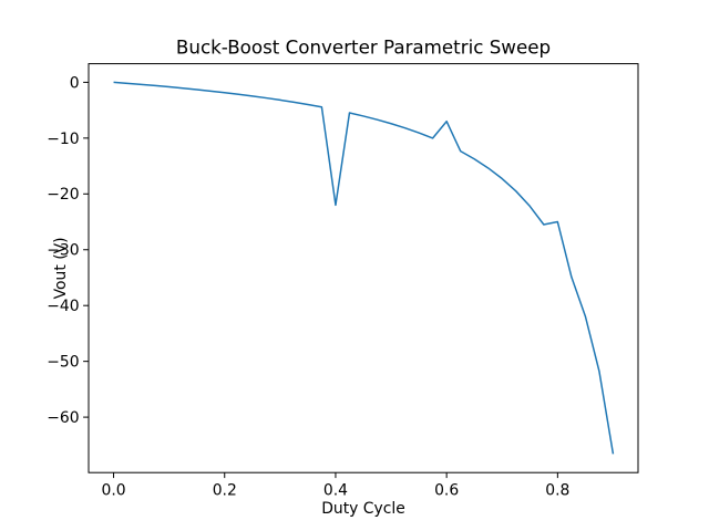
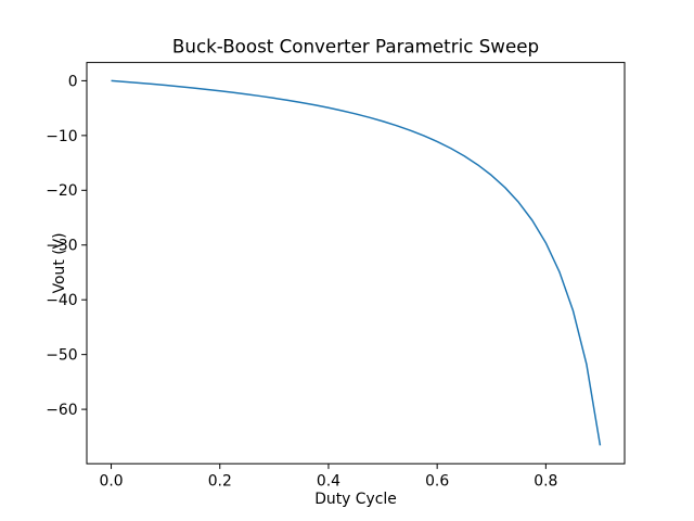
0.4: -22 -> -5
0.6: -7 -> -11
0.8: -25 -> -30
